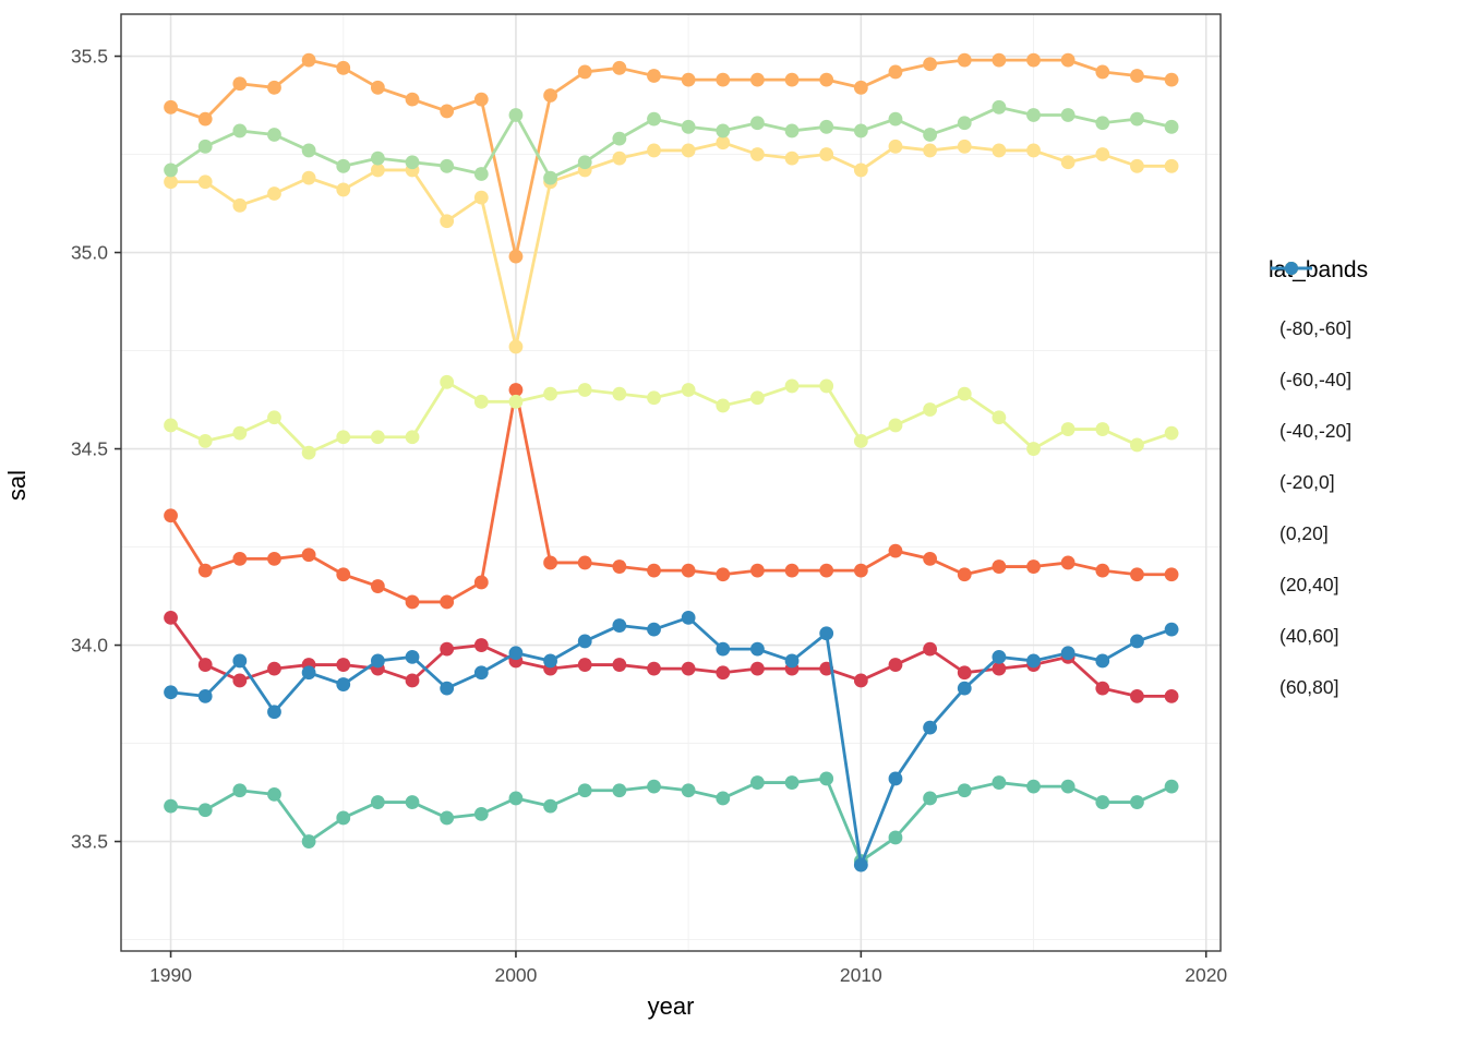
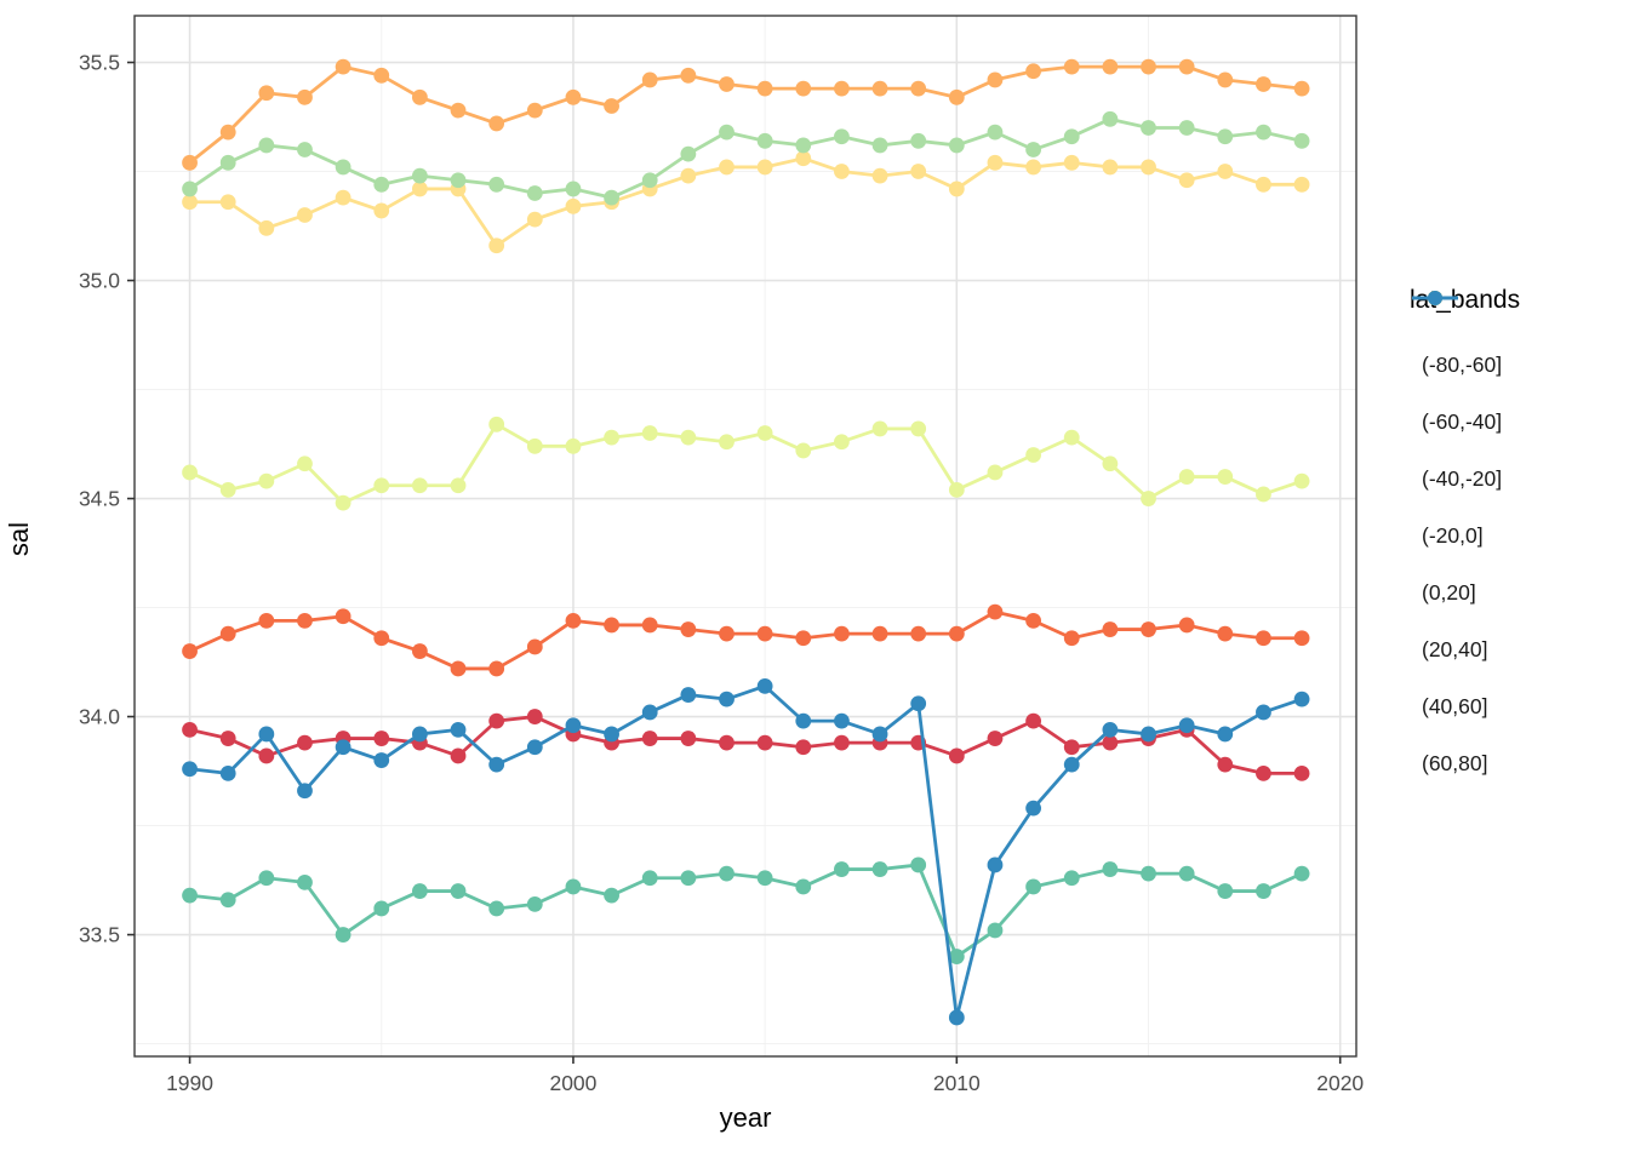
(-80,-60]/1990: 34.07 -> 33.97
(-60,-40]/1990: 34.33 -> 34.15
(-40,-20]/1990: 35.37 -> 35.27
(-60,-40]/2000: 34.65 -> 34.22
(-40,-20]/2000: 34.99 -> 35.42
(-20,0]/2000: 34.76 -> 35.17
(20,40]/2000: 35.35 -> 35.21
(60,80]/2010: 33.44 -> 33.31
